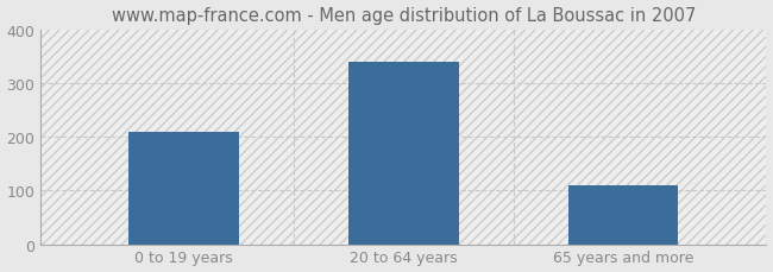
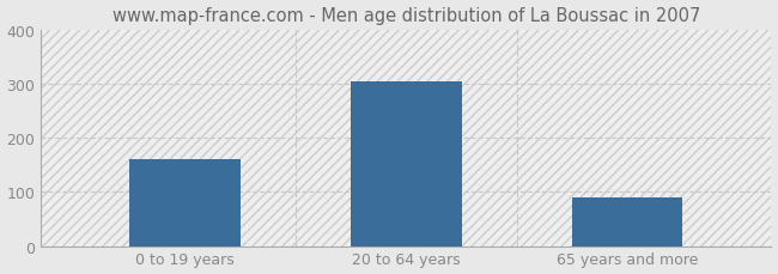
0 to 19 years: 210 -> 160
20 to 64 years: 340 -> 305
65 years and more: 110 -> 90
